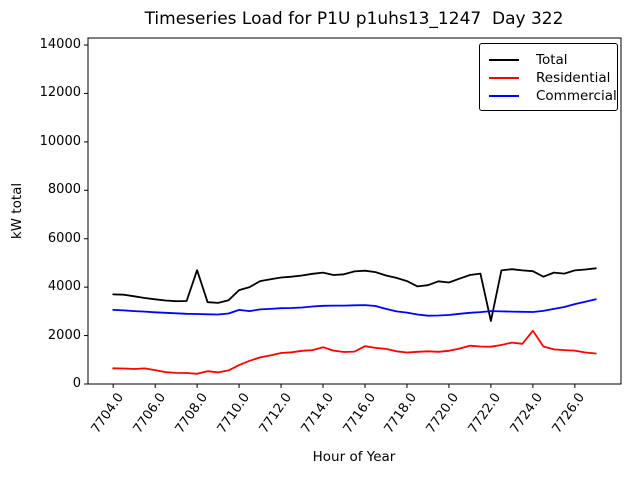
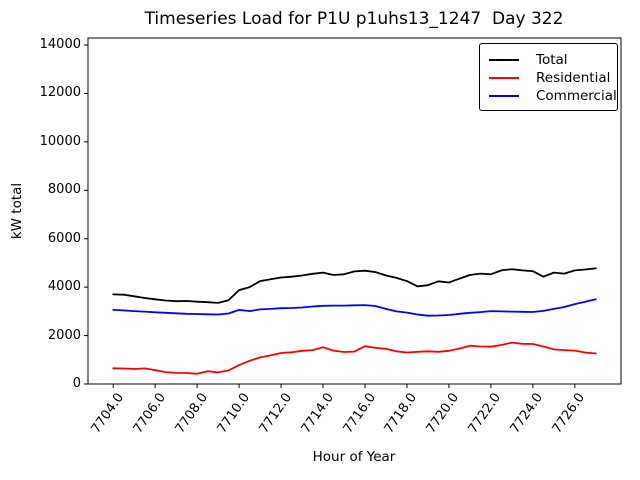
Total/7708.0: 4700 -> 3400
Total/7722.0: 2600 -> 4500
Residential/7724.0: 2200 -> 1600
